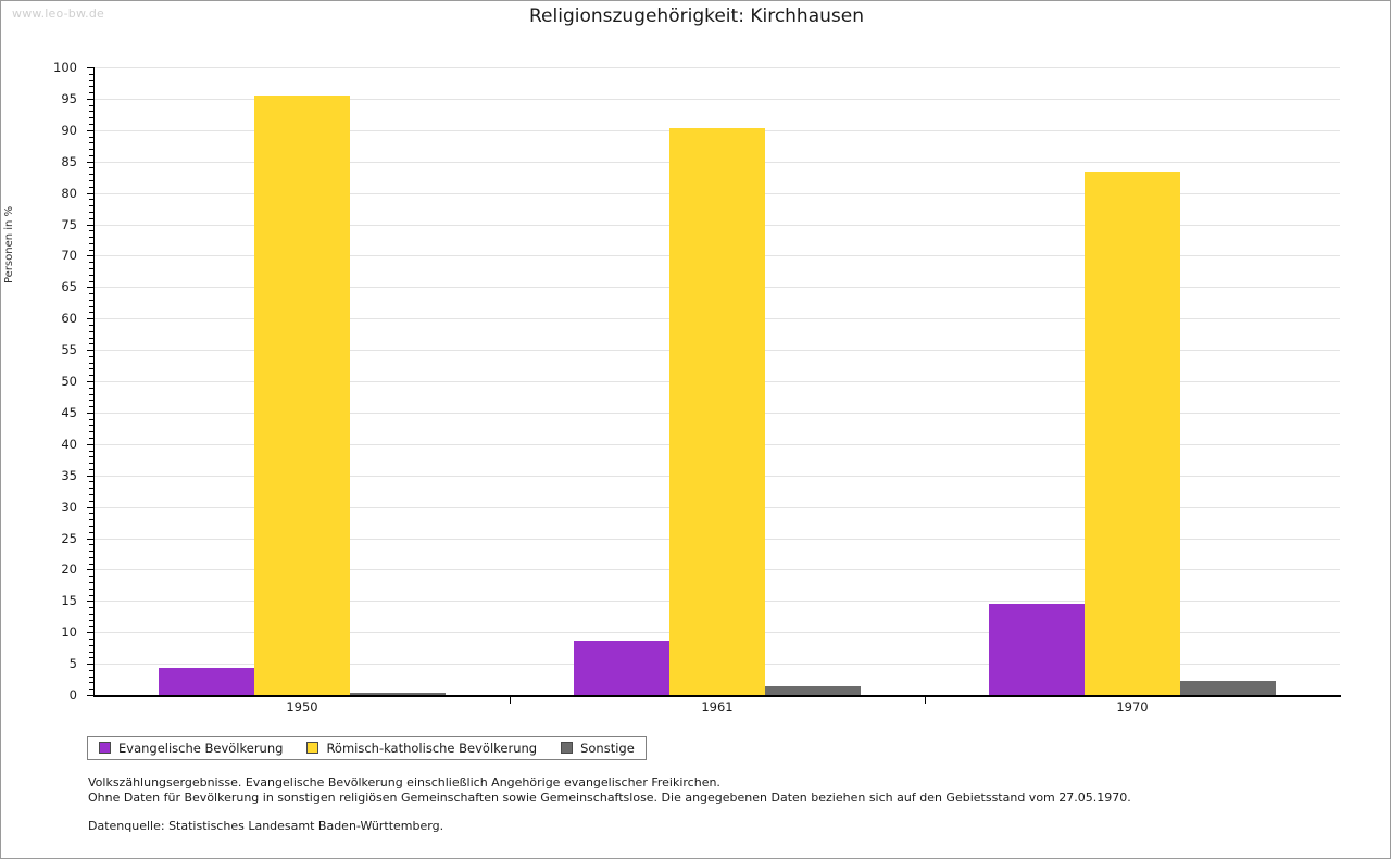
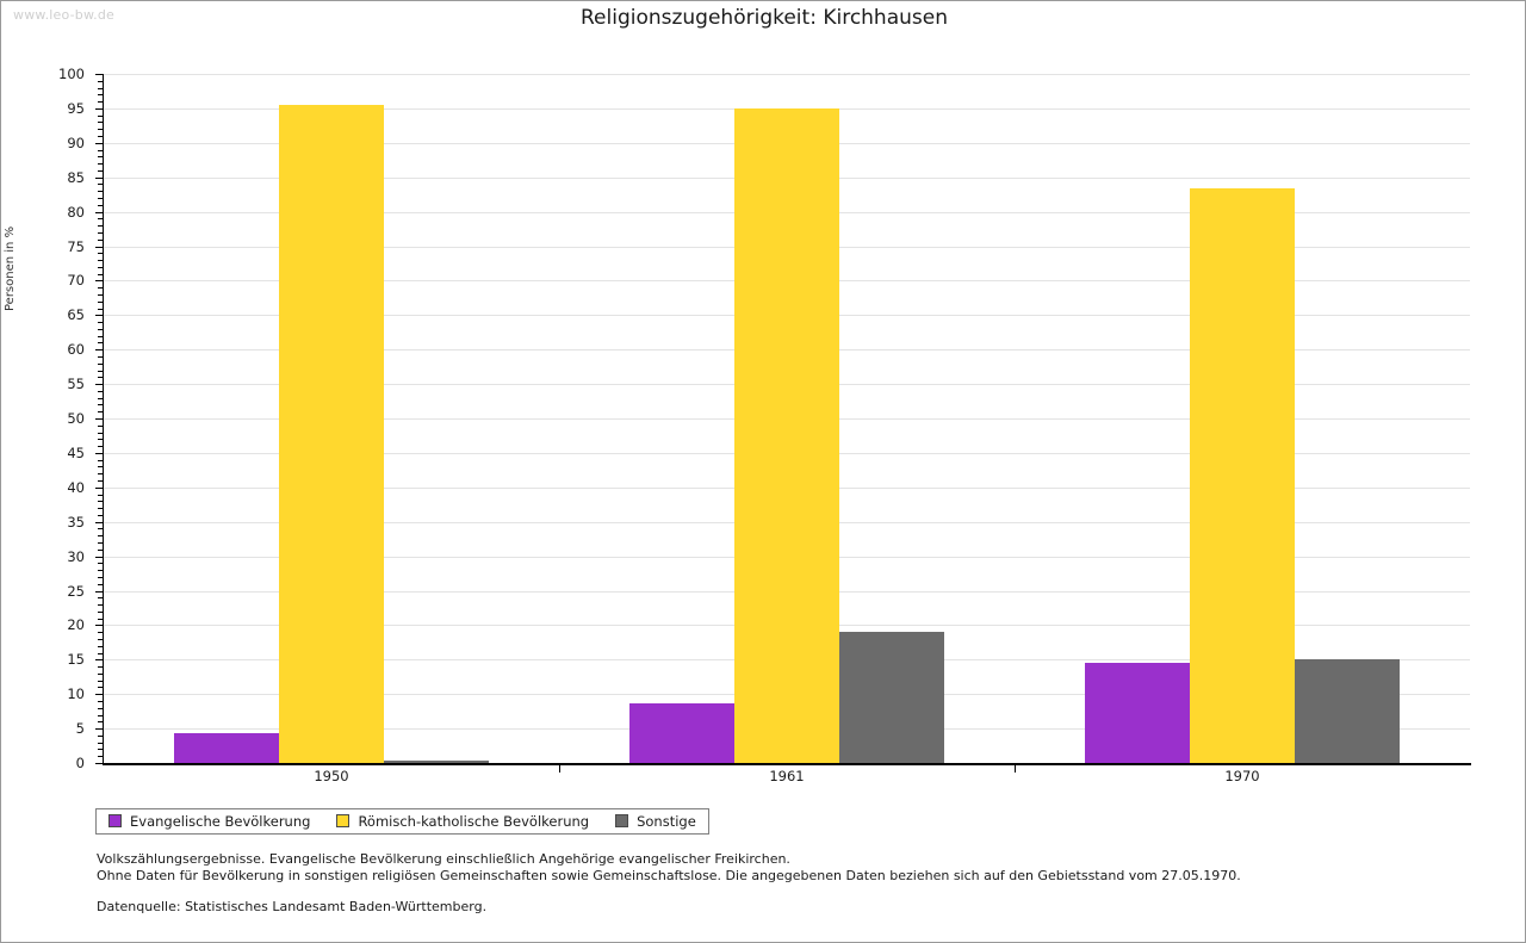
Römisch-katholische Bevölkerung/1961: 90 -> 95
Sonstige/1961: 1 -> 19
Sonstige/1970: 2 -> 15
